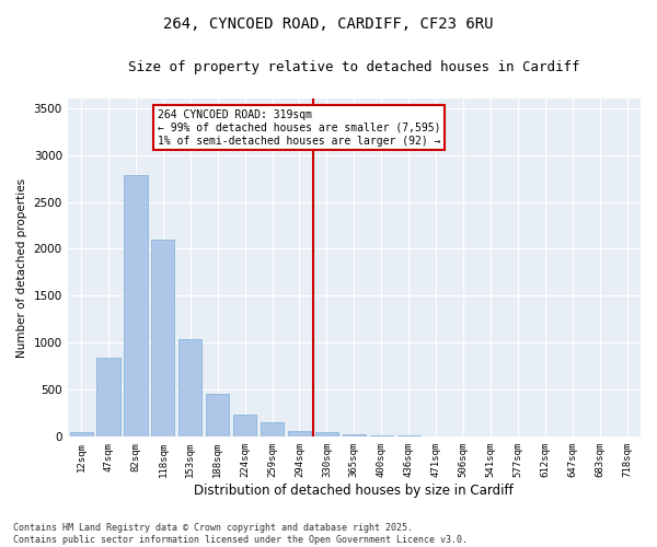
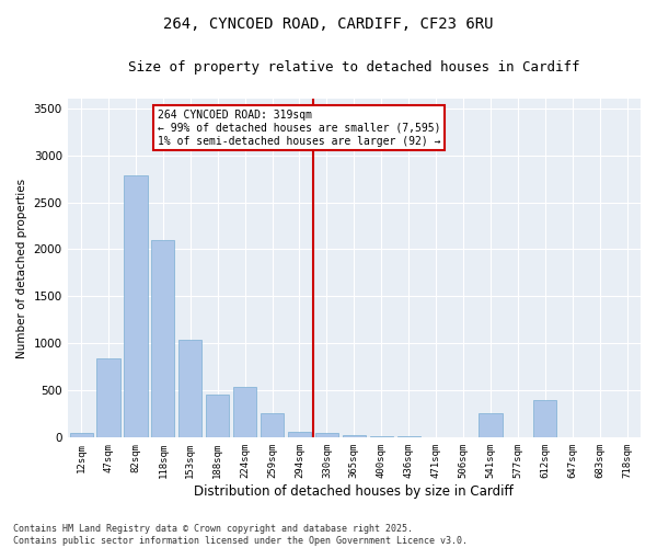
224sqm: 240 -> 540
259sqm: 150 -> 260
541sqm: 0 -> 260
612sqm: 0 -> 400
